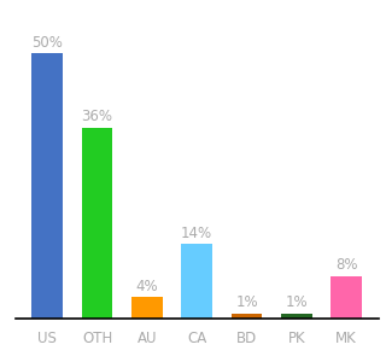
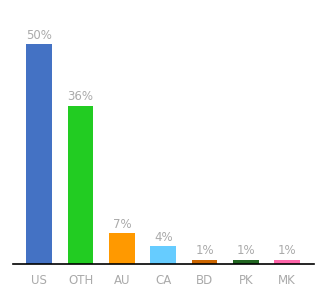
AU: 4% -> 7%
CA: 14% -> 4%
MK: 8% -> 1%
